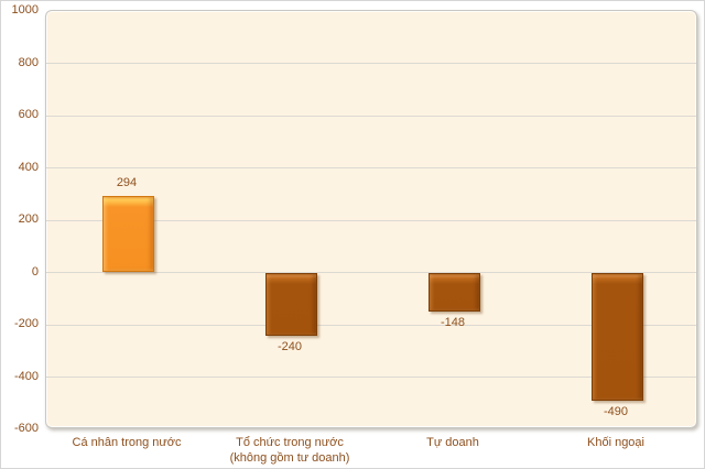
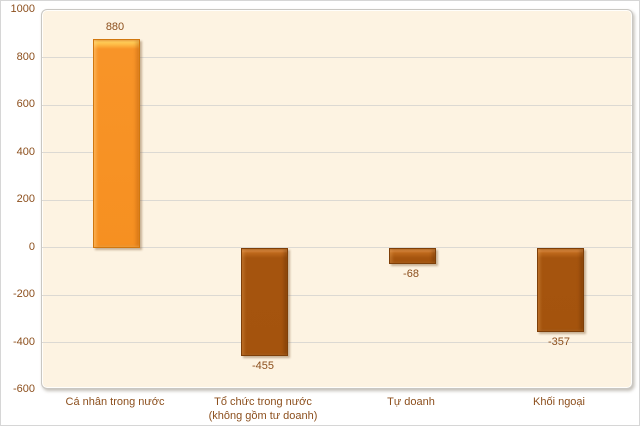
Cá nhân trong nước: 294 -> 880
Tổ chức trong nước (không gồm tư doanh): -240 -> -455
Tự doanh: -148 -> -68
Khối ngoại: -490 -> -357
